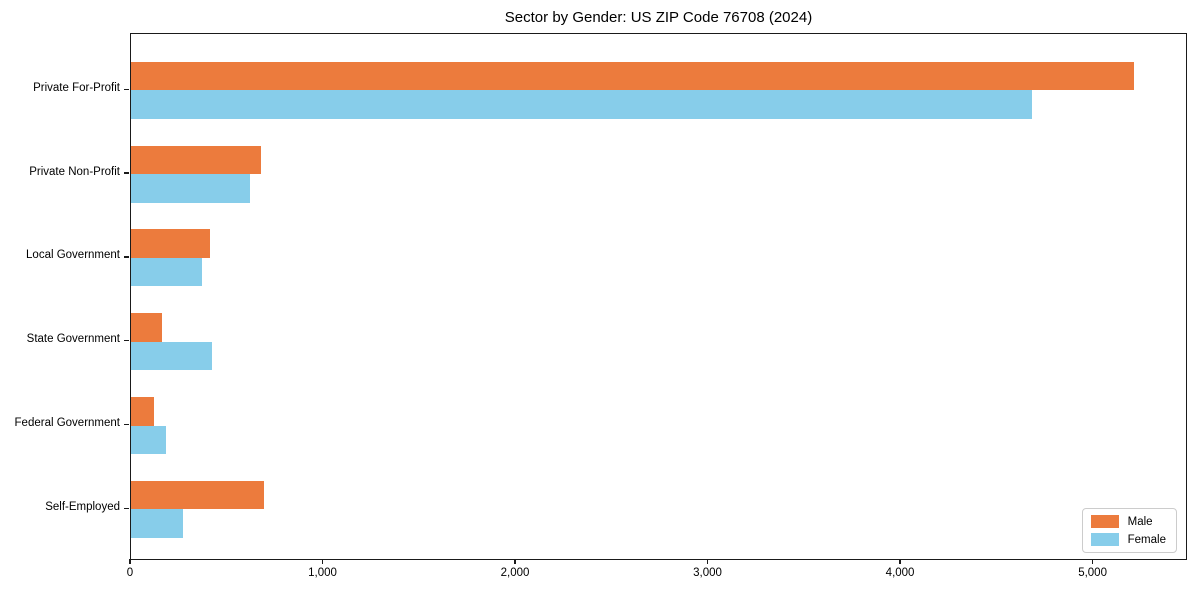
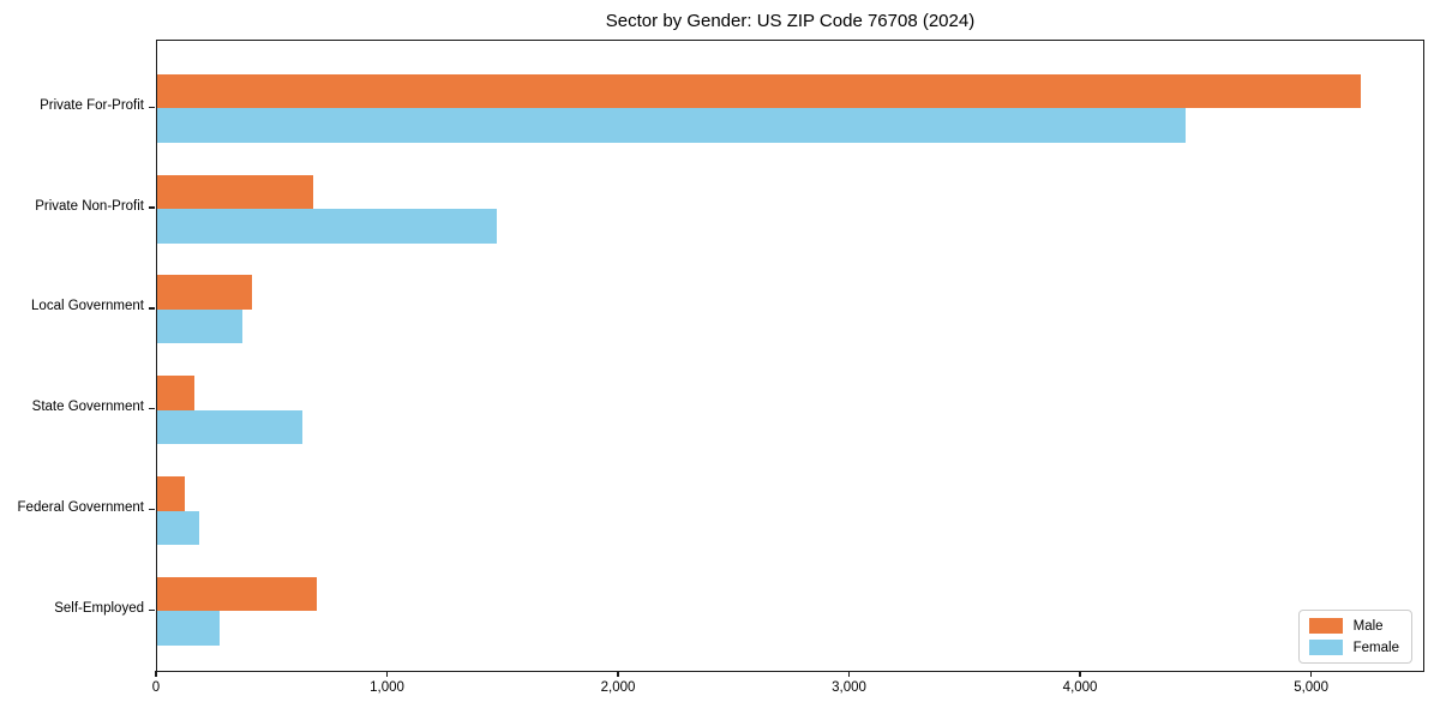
Female/Private For-Profit: 4680 -> 4450
Female/Private Non-Profit: 620 -> 1470
Female/State Government: 420 -> 630
